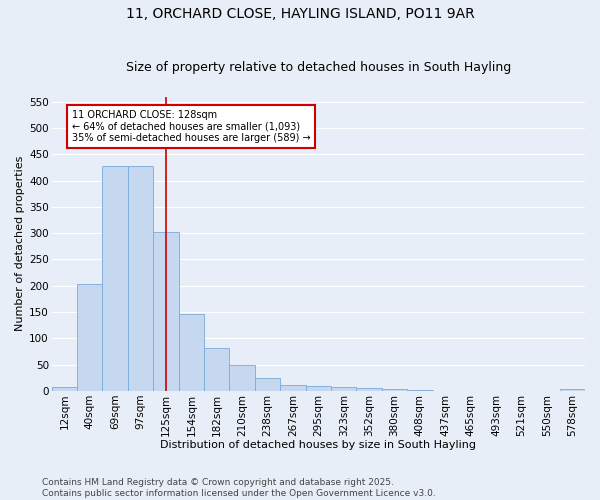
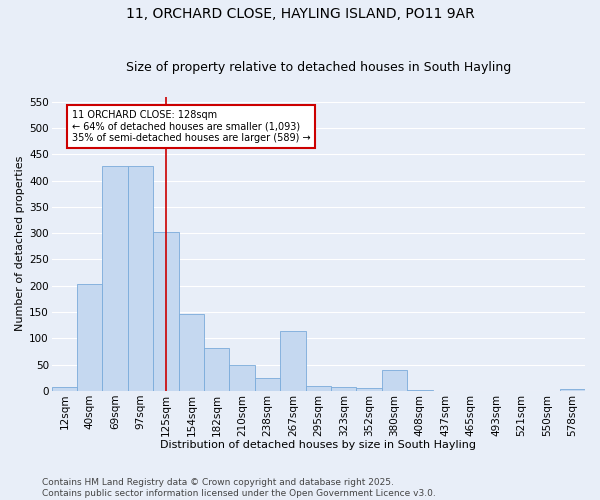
267sqm: 12 -> 114
380sqm: 3 -> 40
